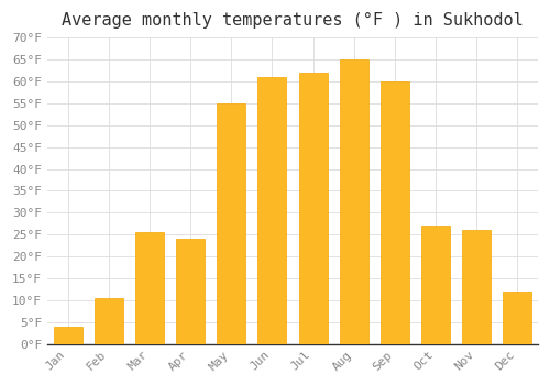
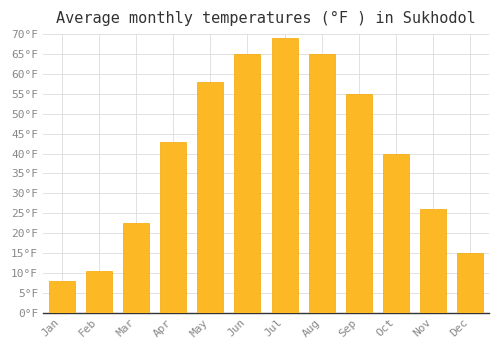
Jan: 4.0°F -> 8.0°F
Mar: 25.5°F -> 22.5°F
Apr: 24.0°F -> 43.0°F
May: 55.0°F -> 58.0°F
Jun: 61.0°F -> 65.0°F
Jul: 62.0°F -> 69.0°F
Sep: 60.0°F -> 55.0°F
Oct: 27.0°F -> 40.0°F
Dec: 12.0°F -> 15.0°F
